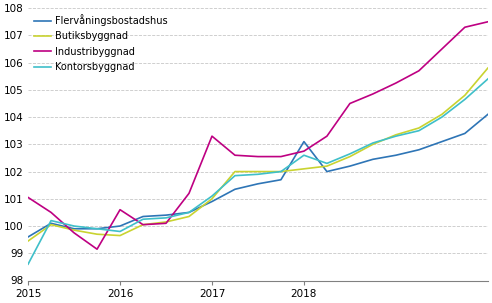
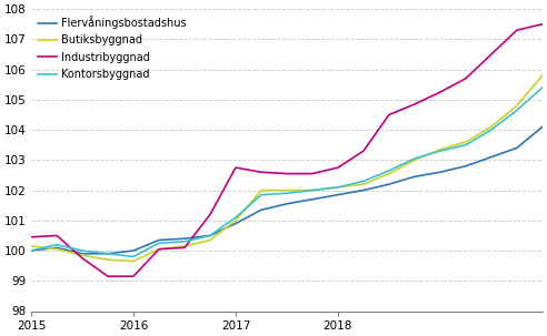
Flervåningsbostadshus/2015: 99.60 -> 100.00
Butiksbyggnad/2015: 99.45 -> 100.15
Industribyggnad/2015: 101.05 -> 100.45
Kontorsbyggnad/2015: 98.60 -> 100.00
Industribyggnad/2016: 100.60 -> 99.15
Industribyggnad/2017: 103.30 -> 102.75
Flervåningsbostadshus/2018: 103.10 -> 101.85
Kontorsbyggnad/2018: 102.60 -> 102.10
